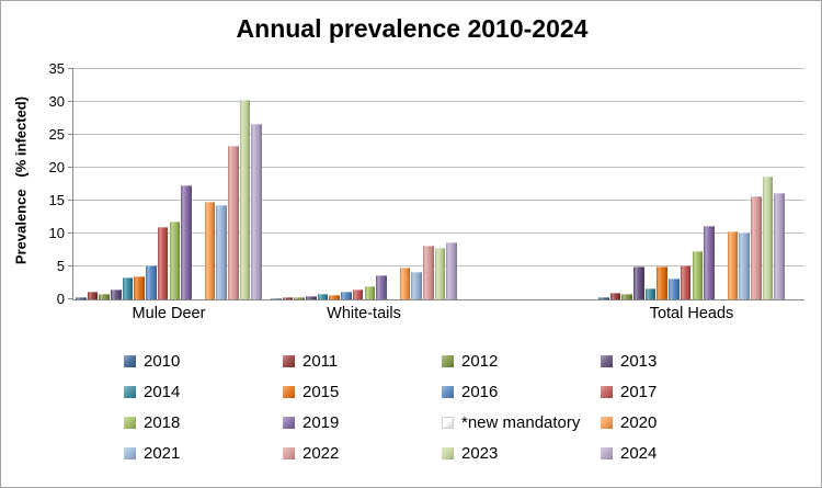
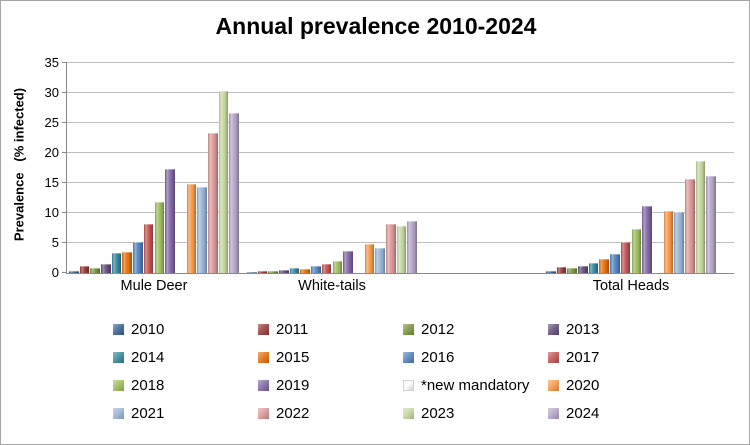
2017/Mule Deer: 11 -> 8
2013/Total Heads: 5 -> 1
2015/Total Heads: 5 -> 2
